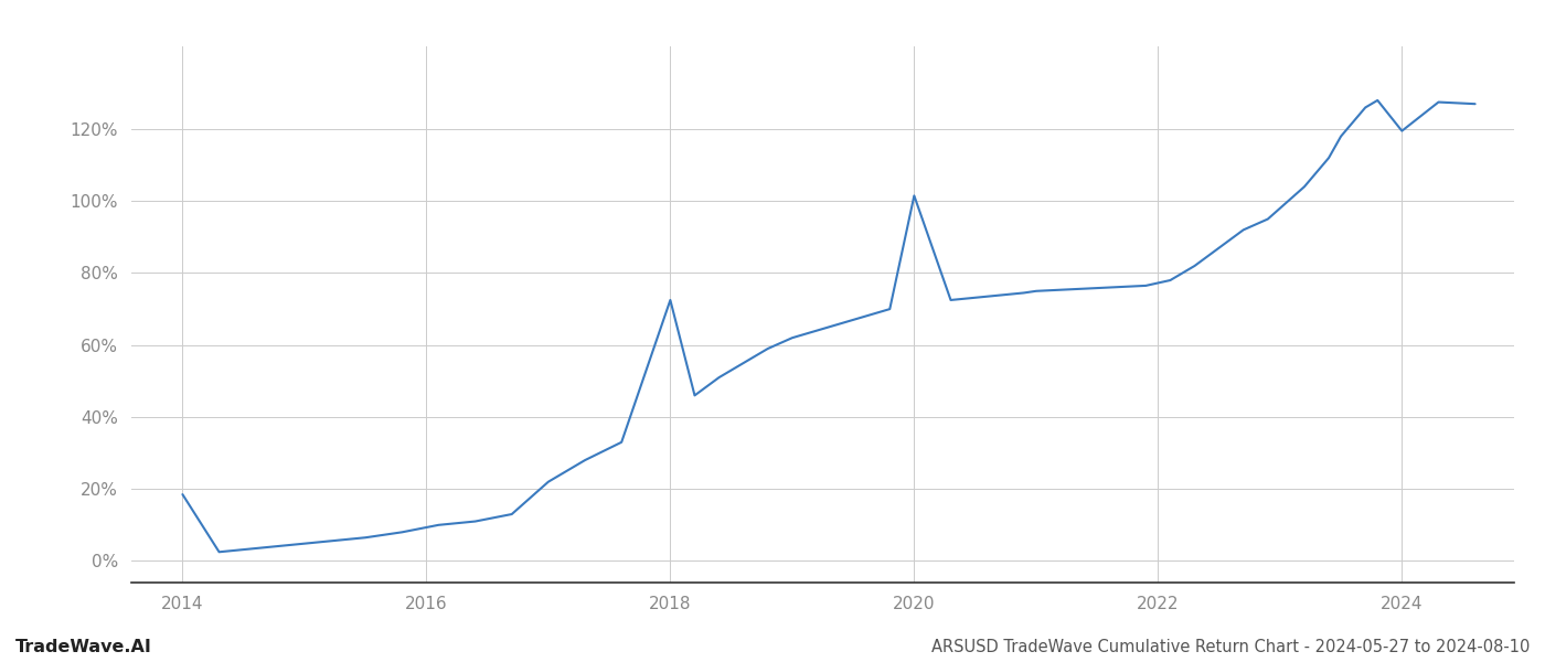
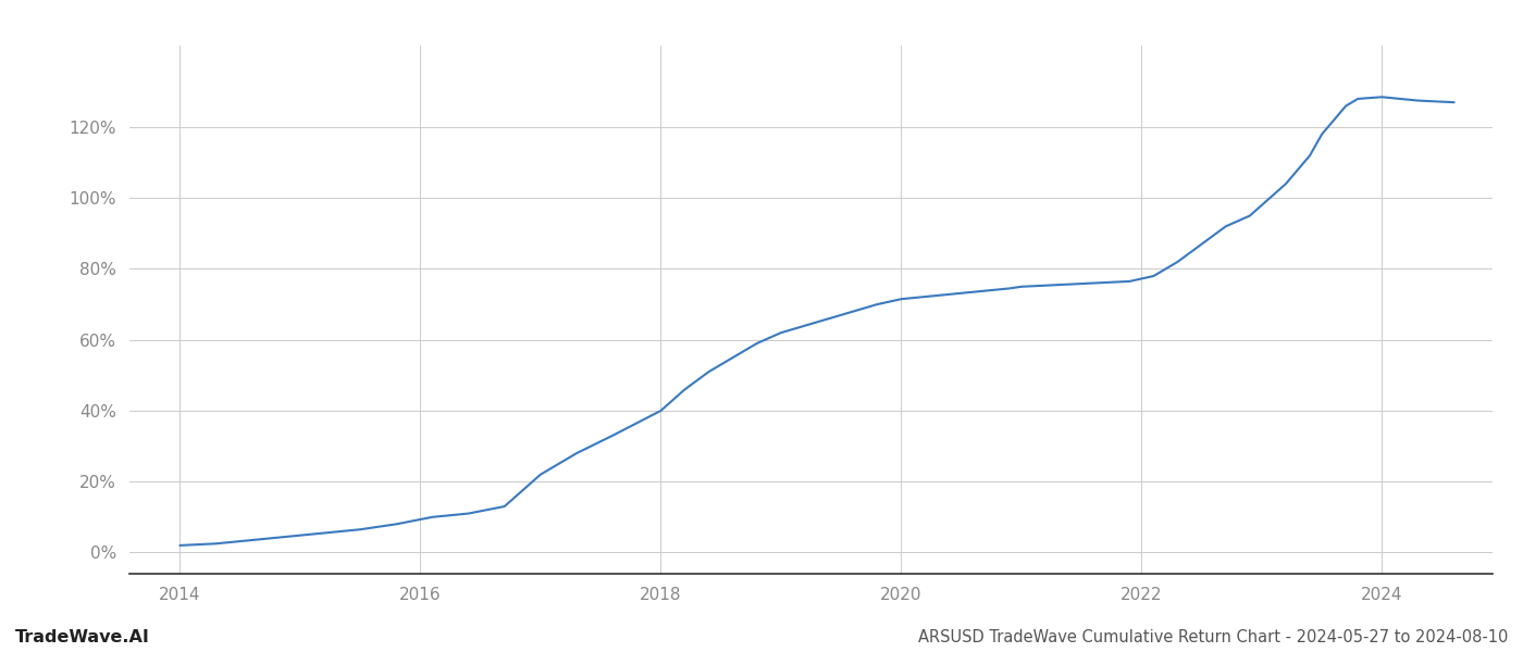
2014: 18.5% -> 2.0%
2018: 72.5% -> 40.0%
2020: 101.5% -> 71.5%
2024: 119.5% -> 128.5%
